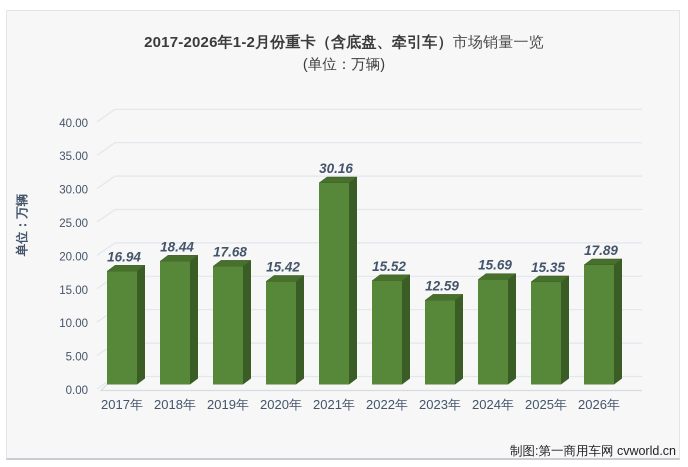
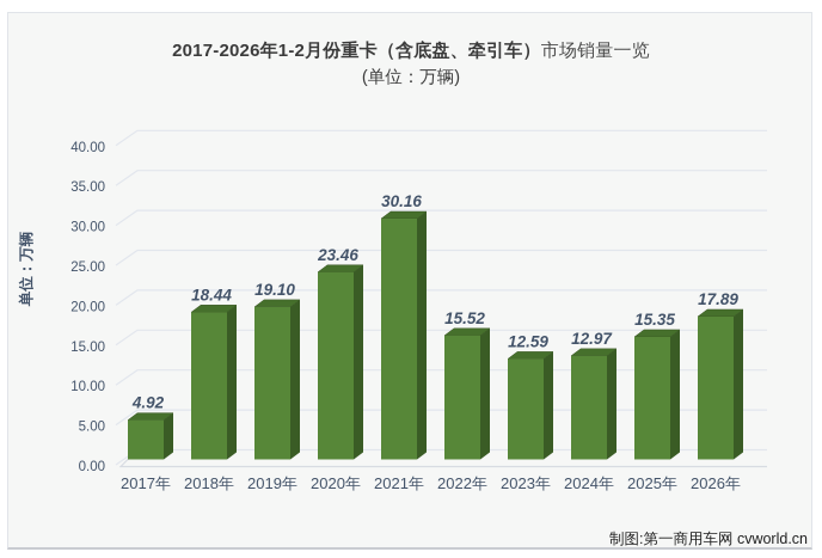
2017年: 16.94 -> 4.92
2019年: 17.68 -> 19.10
2020年: 15.42 -> 23.46
2024年: 15.69 -> 12.97
